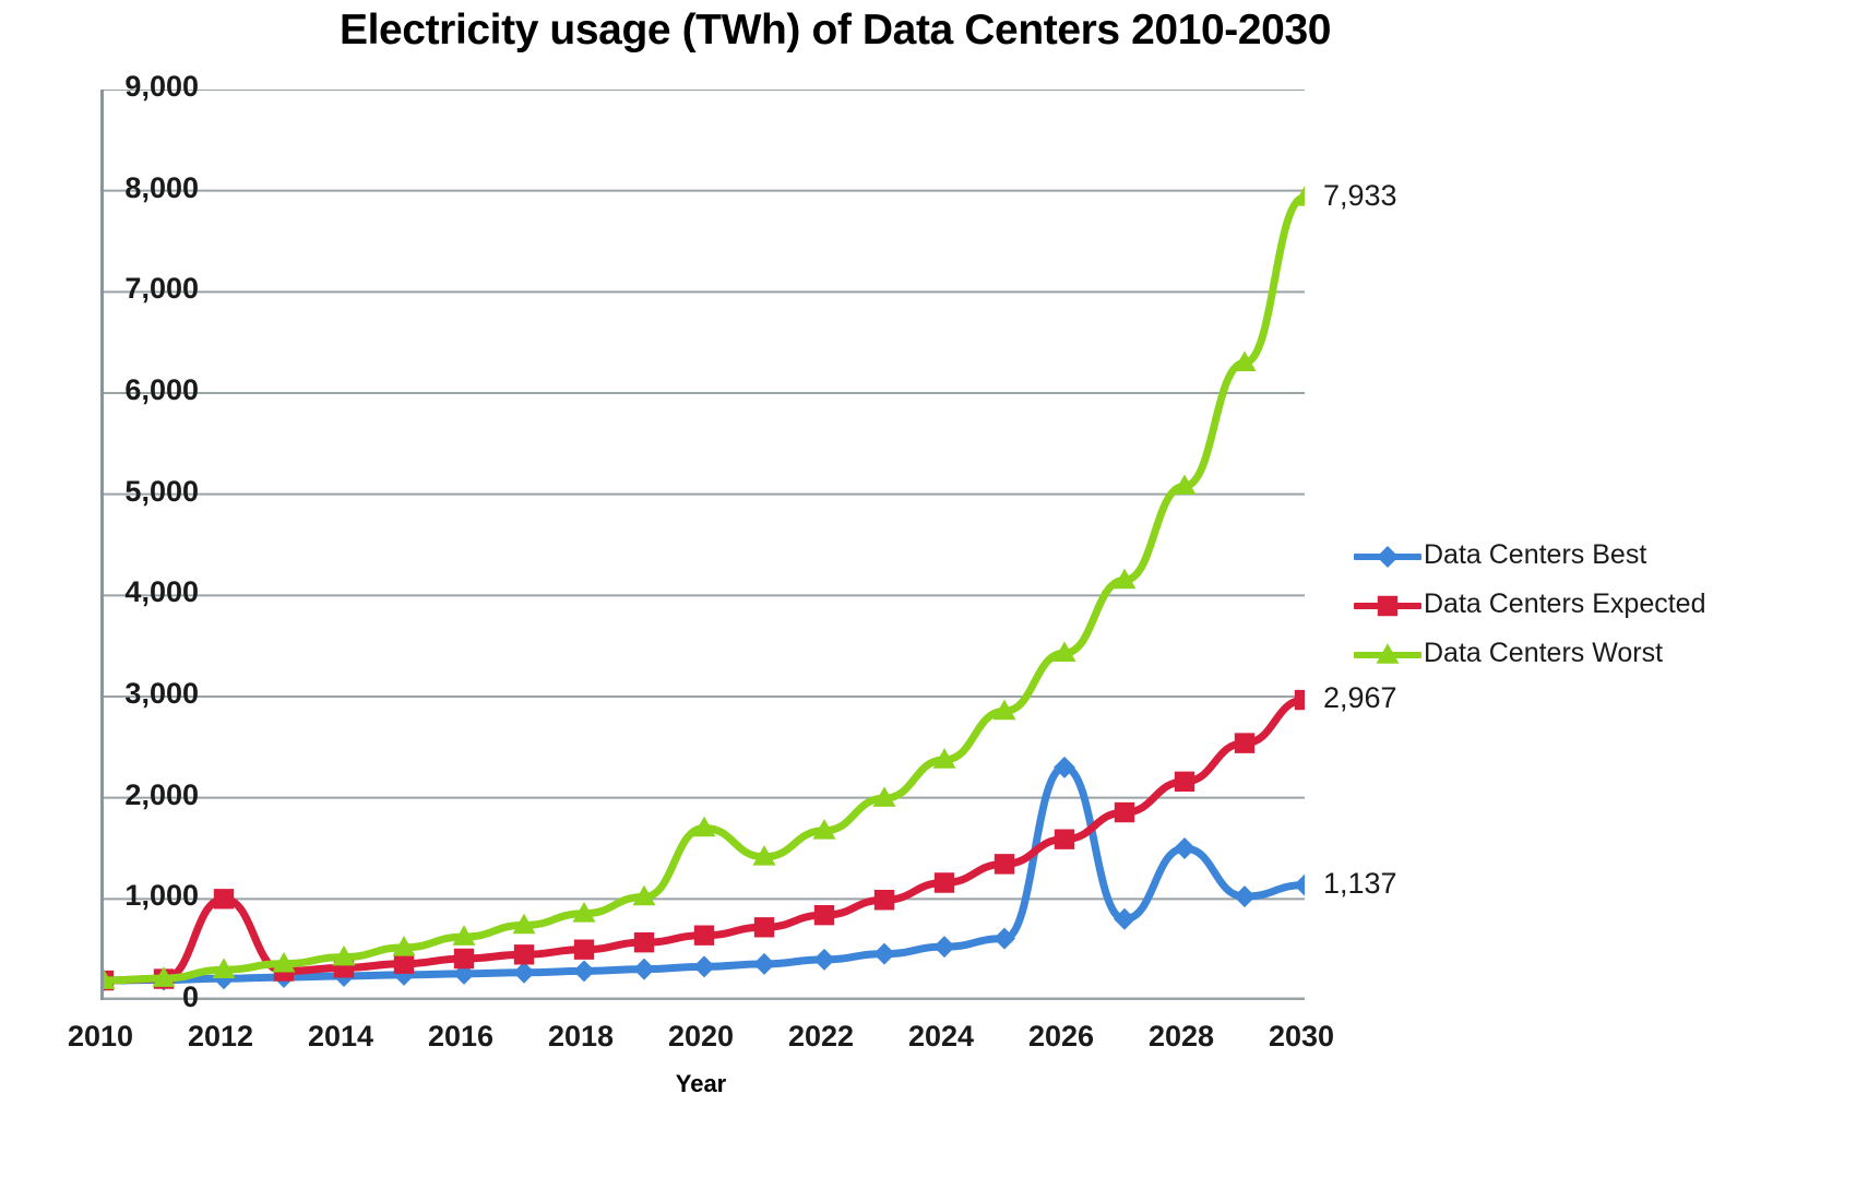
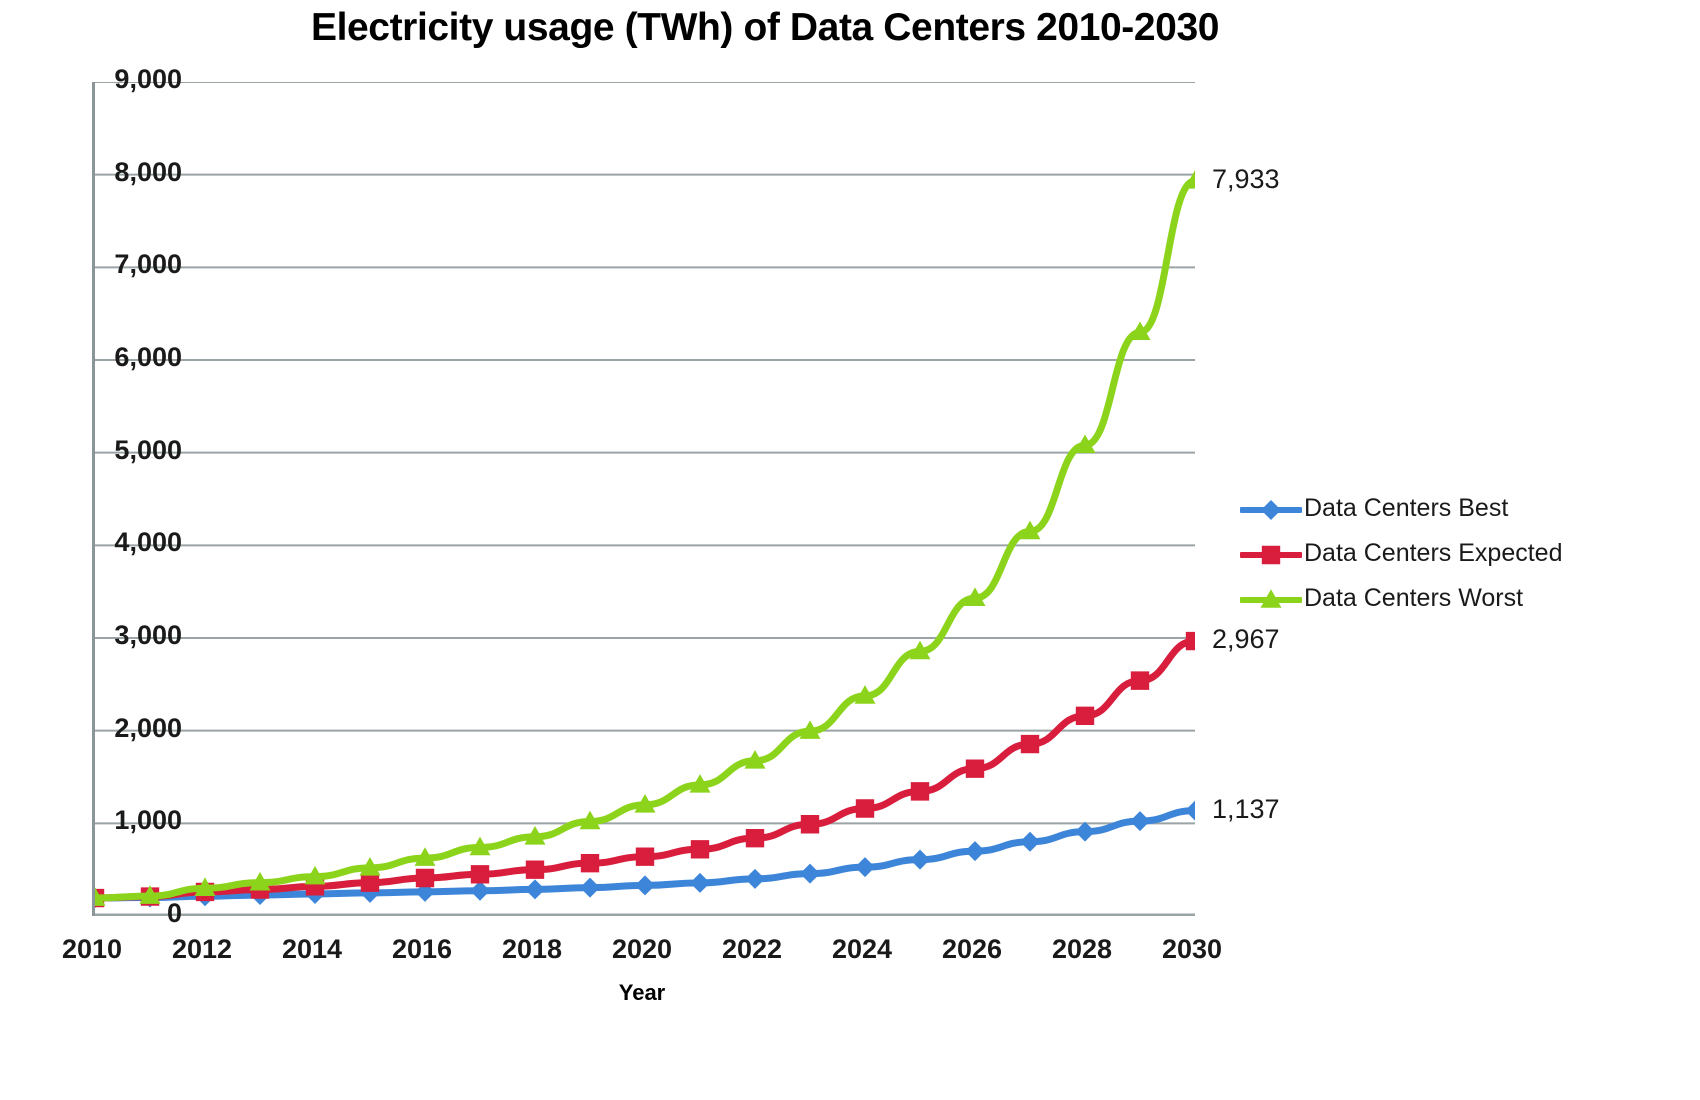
Data Centers Expected/2012: 1000 -> 300
Data Centers Worst/2020: 1700 -> 1200
Data Centers Best/2026: 2300 -> 700
Data Centers Best/2028: 1500 -> 900
